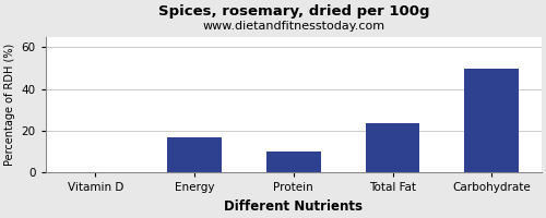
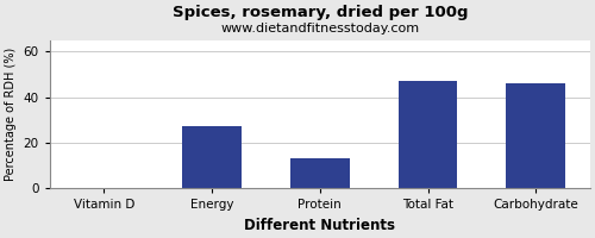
Energy: 17 -> 27
Protein: 10 -> 13
Total Fat: 24 -> 47
Carbohydrate: 50 -> 46
